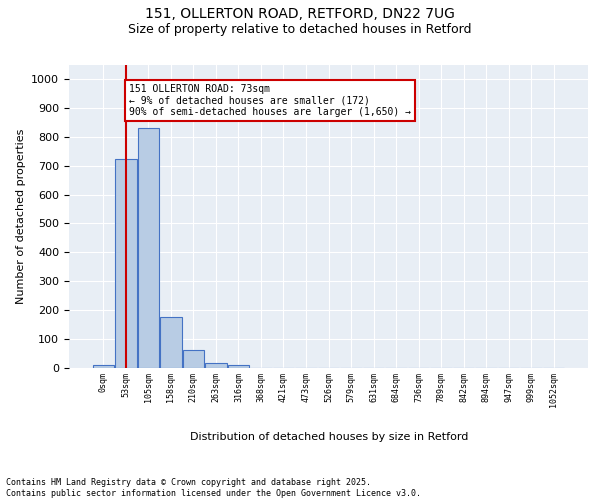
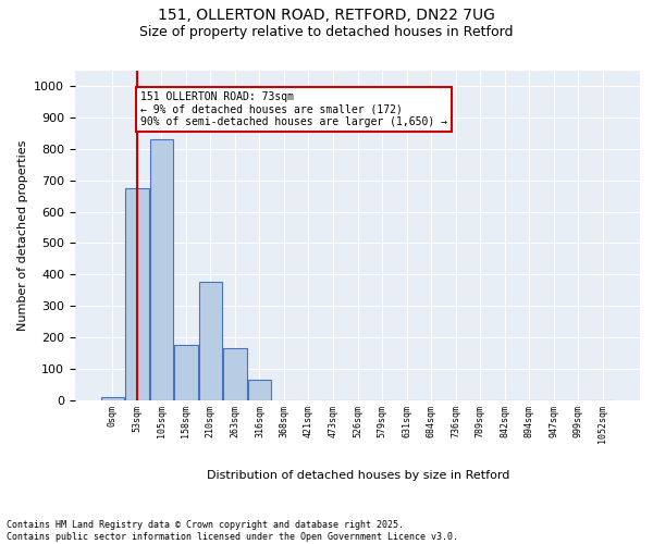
53sqm: 725 -> 675
210sqm: 60 -> 375
263sqm: 17 -> 165
316sqm: 10 -> 65
